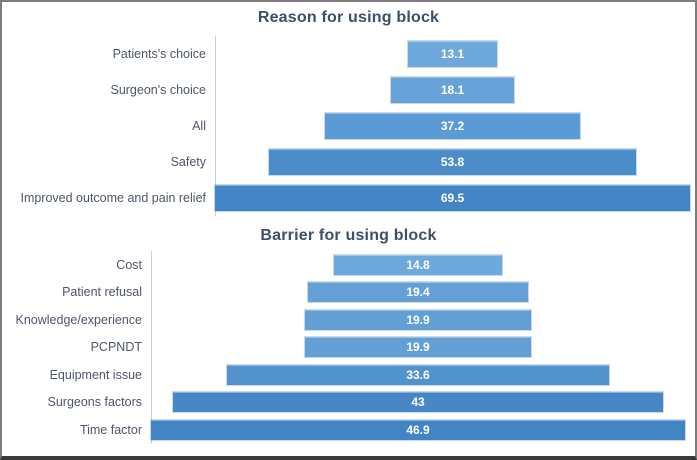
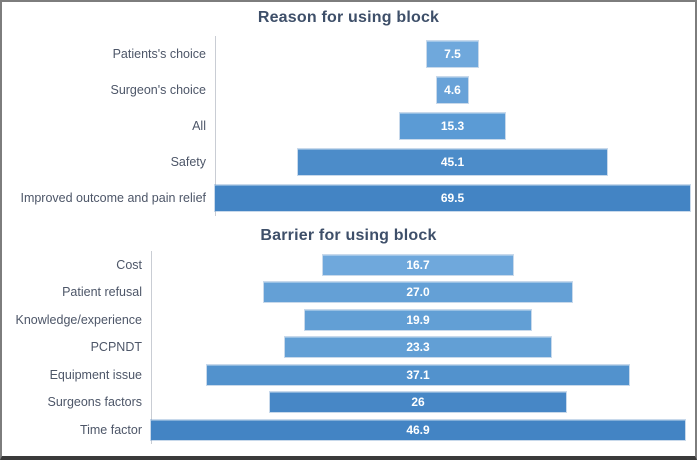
Reason for using block/Patients's choice: 13.1 -> 7.5
Reason for using block/Surgeon's choice: 18.1 -> 4.6
Reason for using block/All: 37.2 -> 15.3
Reason for using block/Safety: 53.8 -> 45.1
Barrier for using block/Cost: 14.8 -> 16.7
Barrier for using block/Patient refusal: 19.4 -> 27.0
Barrier for using block/PCPNDT: 19.9 -> 23.3
Barrier for using block/Equipment issue: 33.6 -> 37.1
Barrier for using block/Surgeons factors: 43 -> 26
